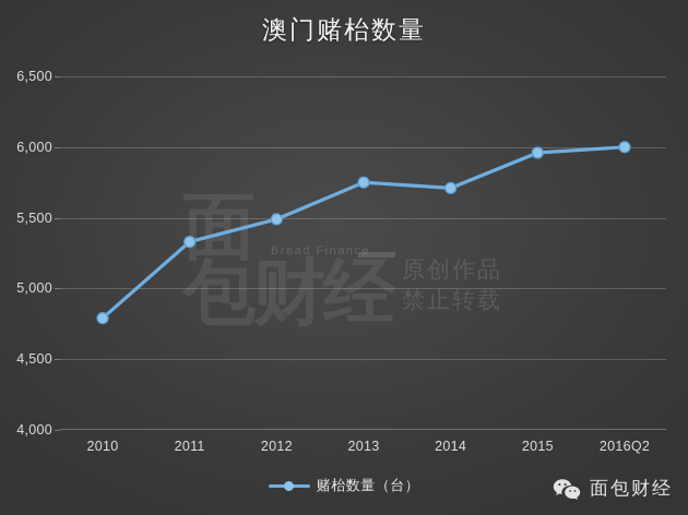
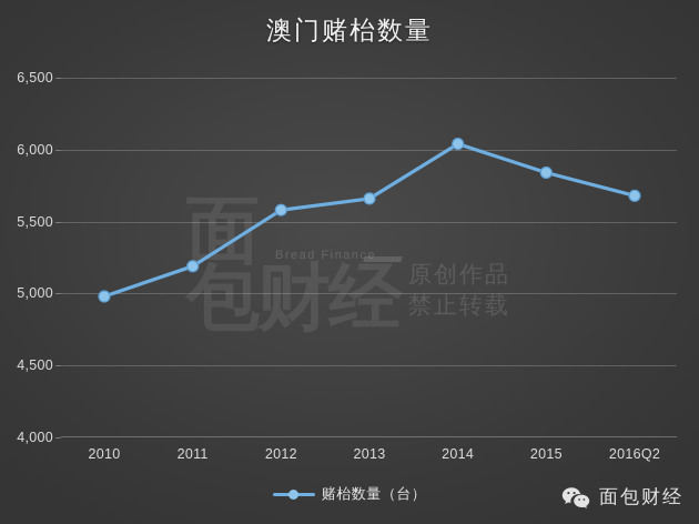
2010: 4790 -> 4980
2011: 5330 -> 5190
2012: 5490 -> 5580
2013: 5750 -> 5660
2014: 5710 -> 6040
2015: 5960 -> 5840
2016Q2: 6000 -> 5680
